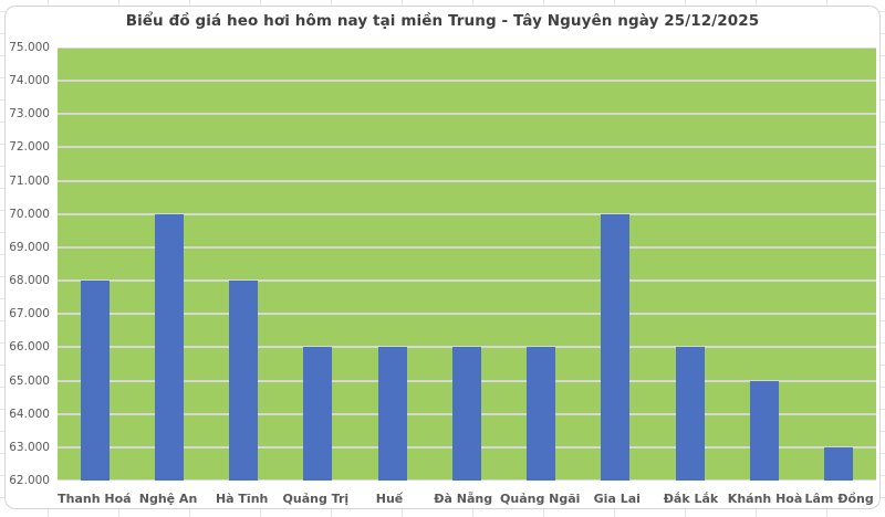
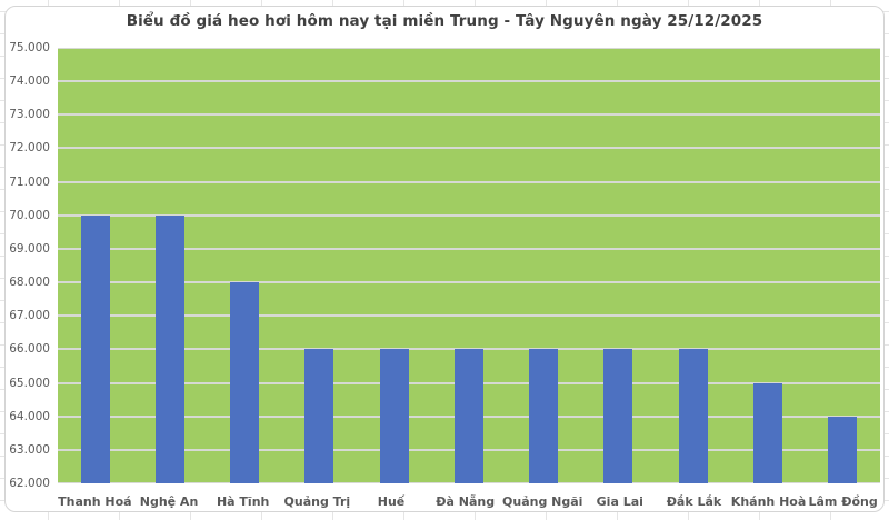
Thanh Hoá: 68000 -> 70000
Gia Lai: 70000 -> 66000
Lâm Đồng: 63000 -> 64000
